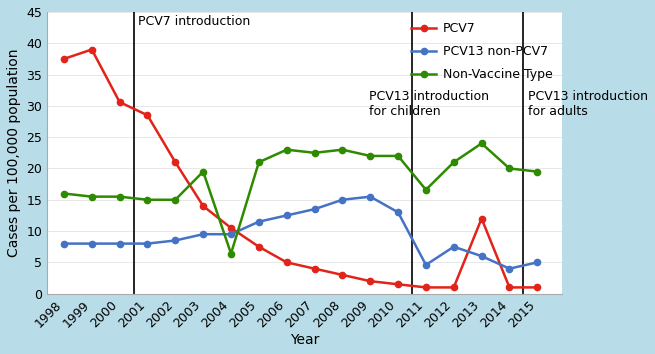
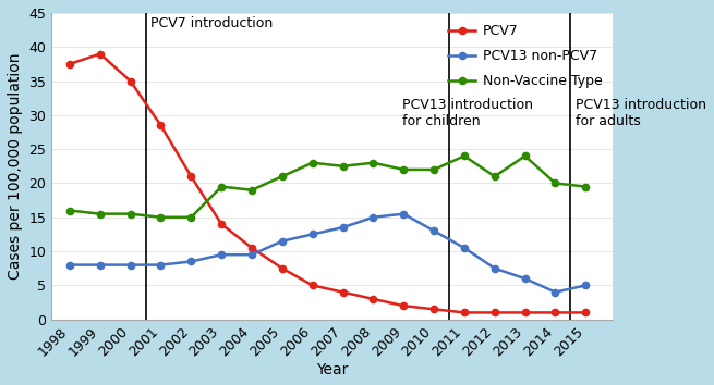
PCV7/2000: 30.6 -> 35.0
Non-Vaccine Type/2004: 6.4 -> 19.0
PCV13 non-PCV7/2011: 4.6 -> 10.5
Non-Vaccine Type/2011: 16.6 -> 24.0
PCV7/2013: 12.0 -> 1.0
